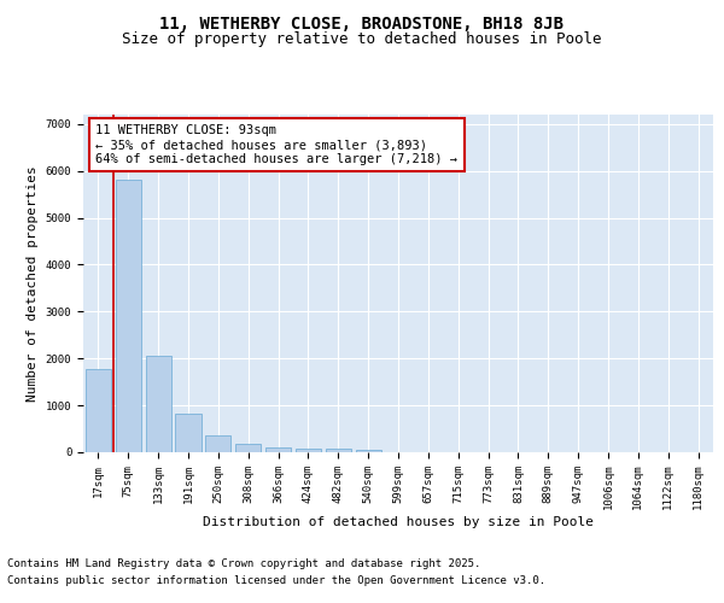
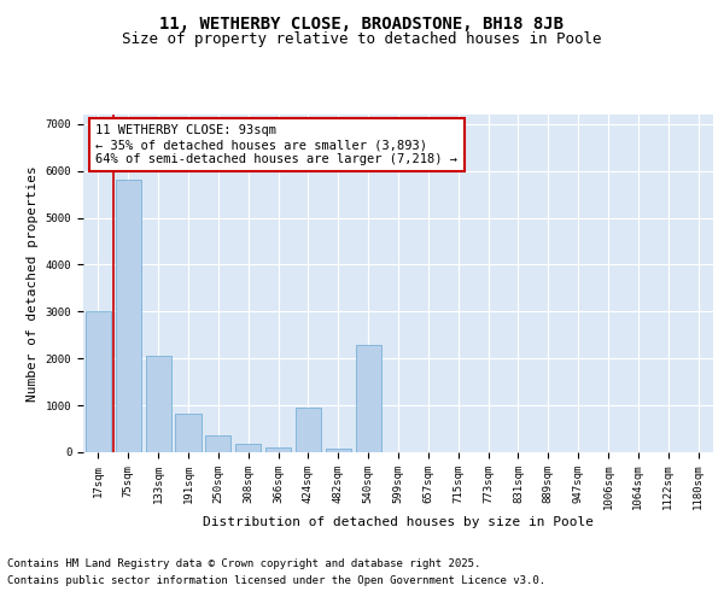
17sqm: 1780 -> 3000
424sqm: 90 -> 950
540sqm: 60 -> 2300
